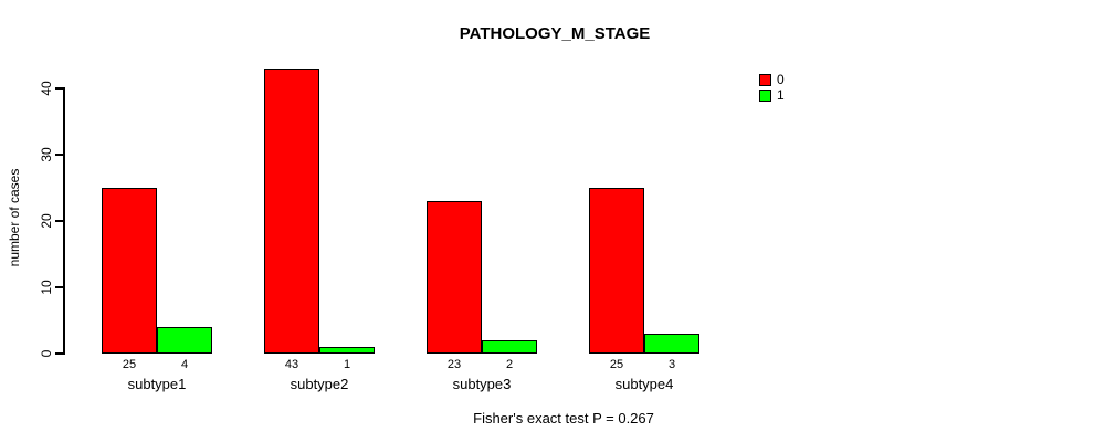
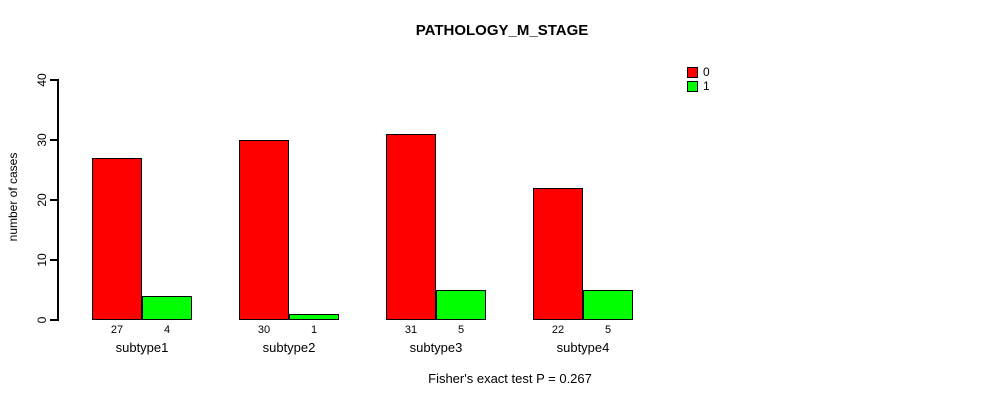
0/subtype1: 25 -> 27
0/subtype2: 43 -> 30
0/subtype3: 23 -> 31
1/subtype3: 2 -> 5
0/subtype4: 25 -> 22
1/subtype4: 3 -> 5
